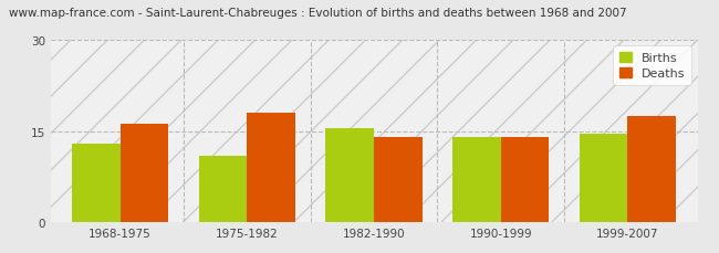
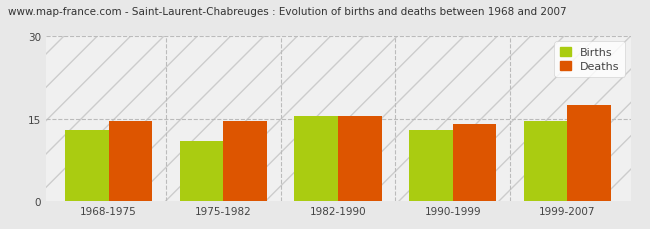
Deaths/1968-1975: 16.2 -> 14.5
Deaths/1975-1982: 18.0 -> 14.5
Deaths/1982-1990: 14.0 -> 15.5
Births/1990-1999: 14.0 -> 13.0
